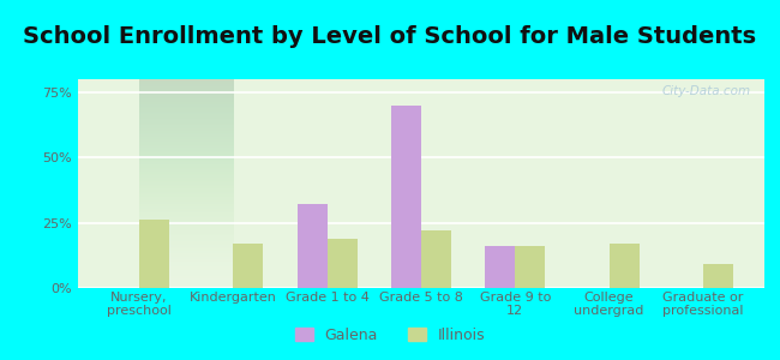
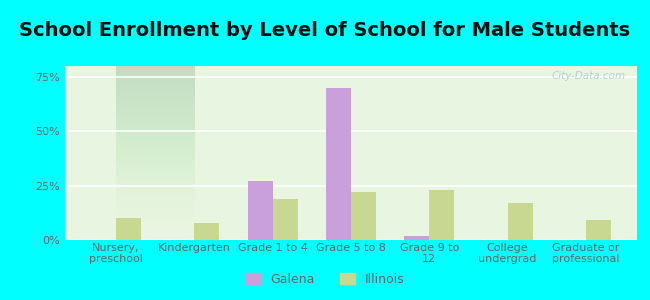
Illinois/Nursery, preschool: 26% -> 10%
Illinois/Kindergarten: 17% -> 8%
Galena/Grade 1 to 4: 32% -> 27%
Galena/Grade 9 to 12: 16% -> 2%
Illinois/Grade 9 to 12: 16% -> 23%
